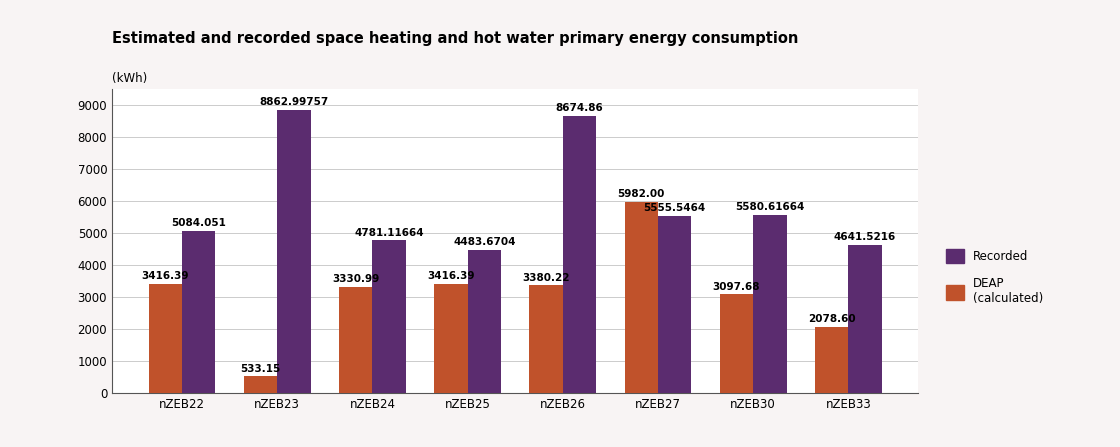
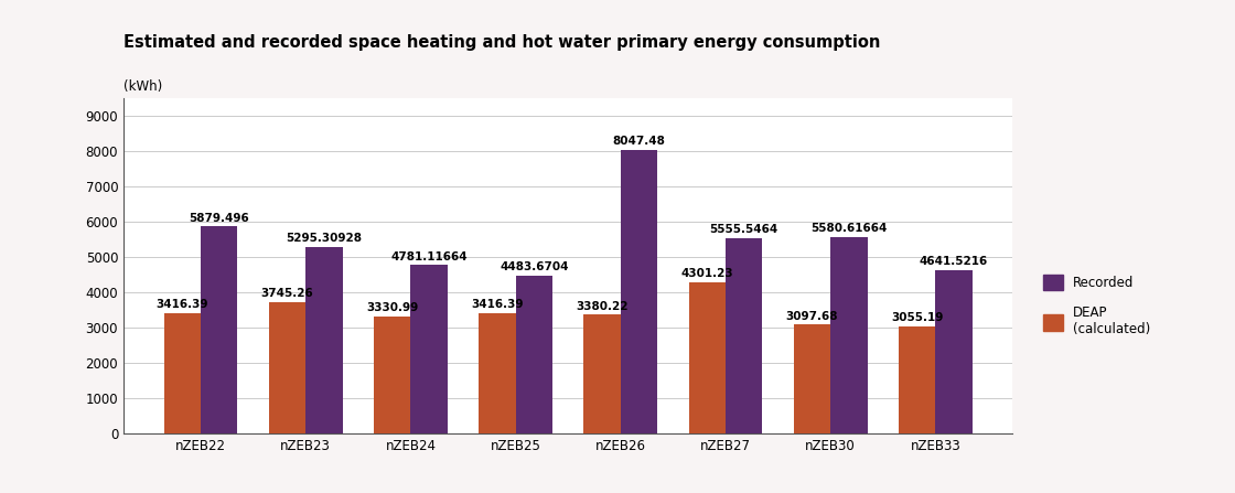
Recorded/nZEB22: 5084.051 -> 5879.496
DEAP (calculated)/nZEB23: 533.15 -> 3745.26
Recorded/nZEB23: 8862.99757 -> 5295.30928
Recorded/nZEB26: 8674.86 -> 8047.48
DEAP (calculated)/nZEB27: 5982.00 -> 4301.23
DEAP (calculated)/nZEB33: 2078.60 -> 3055.19
